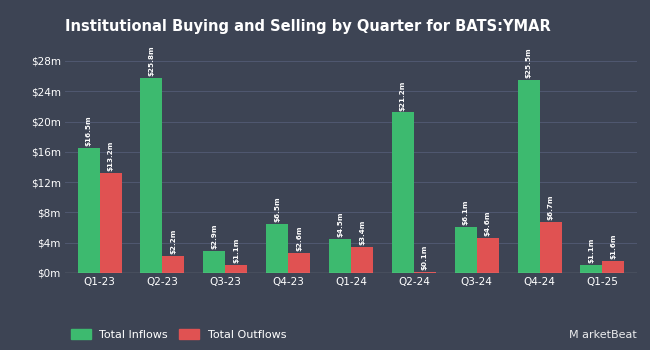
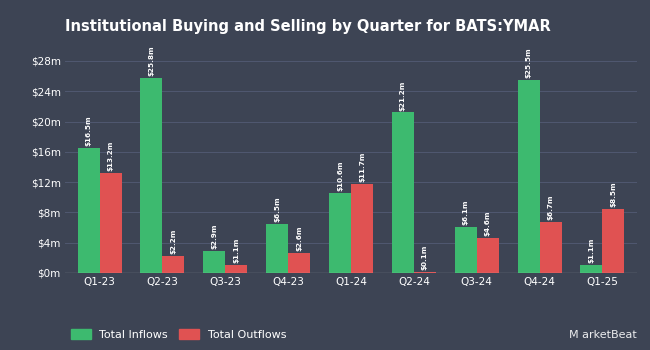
Total Inflows/Q1-24: $4.5m -> $10.6m
Total Outflows/Q1-24: $3.4m -> $11.7m
Total Outflows/Q1-25: $1.6m -> $8.5m
